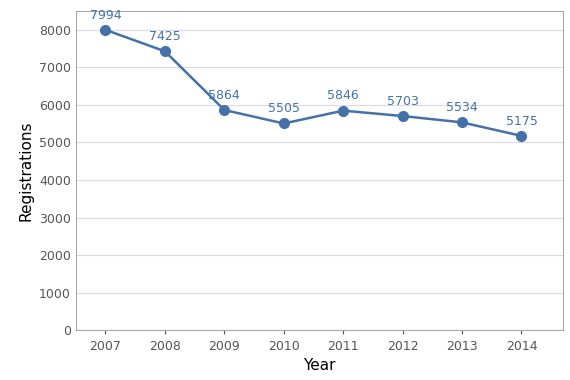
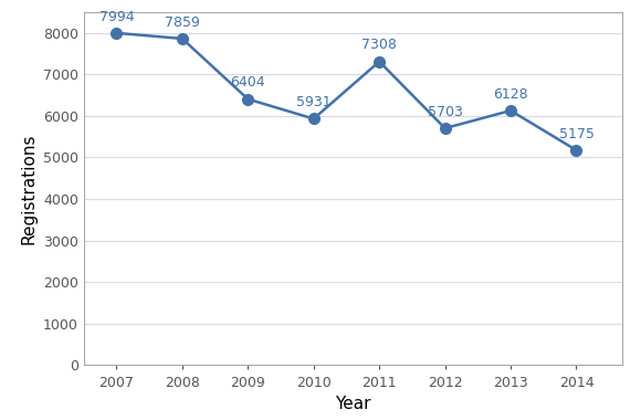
2008: 7425 -> 7859
2009: 5864 -> 6404
2010: 5505 -> 5931
2011: 5846 -> 7308
2013: 5534 -> 6128
